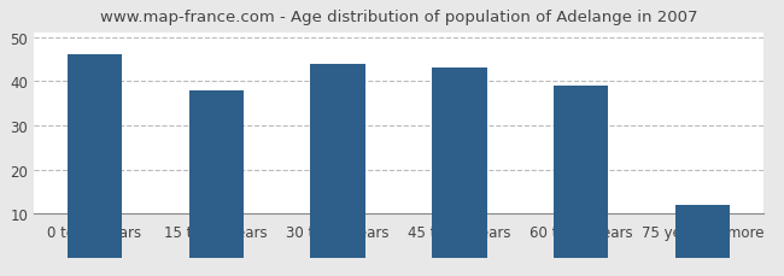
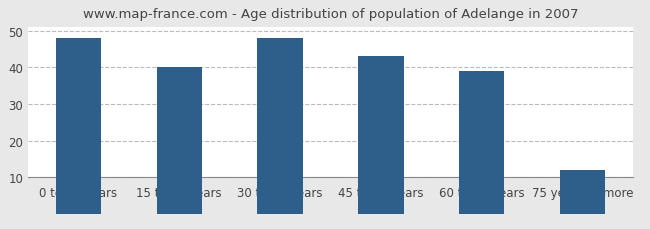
0 to 14 years: 46 -> 48
15 to 29 years: 38 -> 40
30 to 44 years: 44 -> 48
